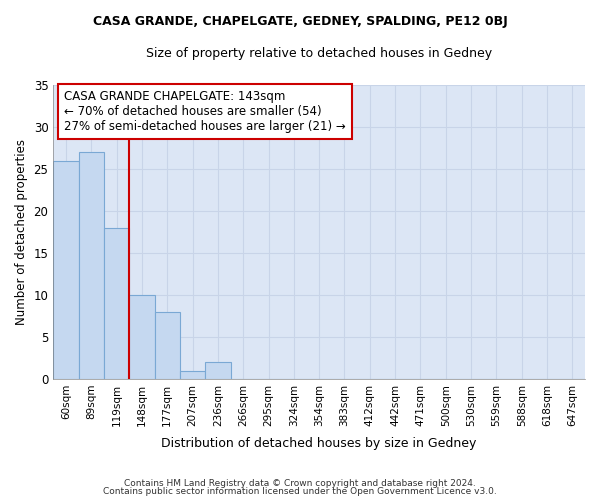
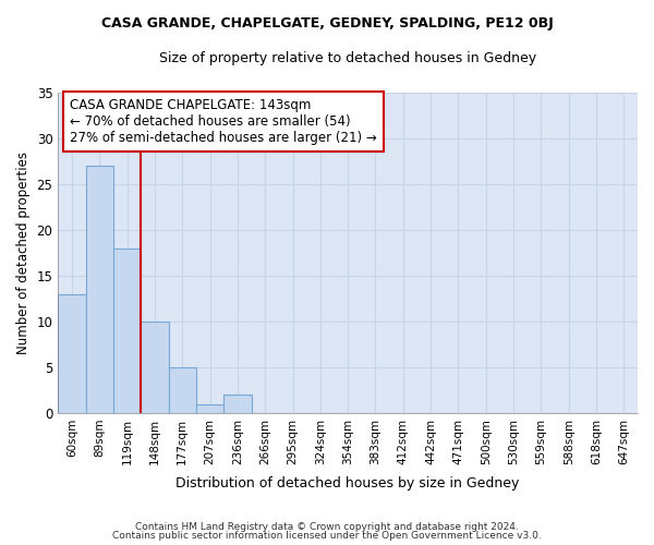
60sqm: 26 -> 13
177sqm: 8 -> 5
